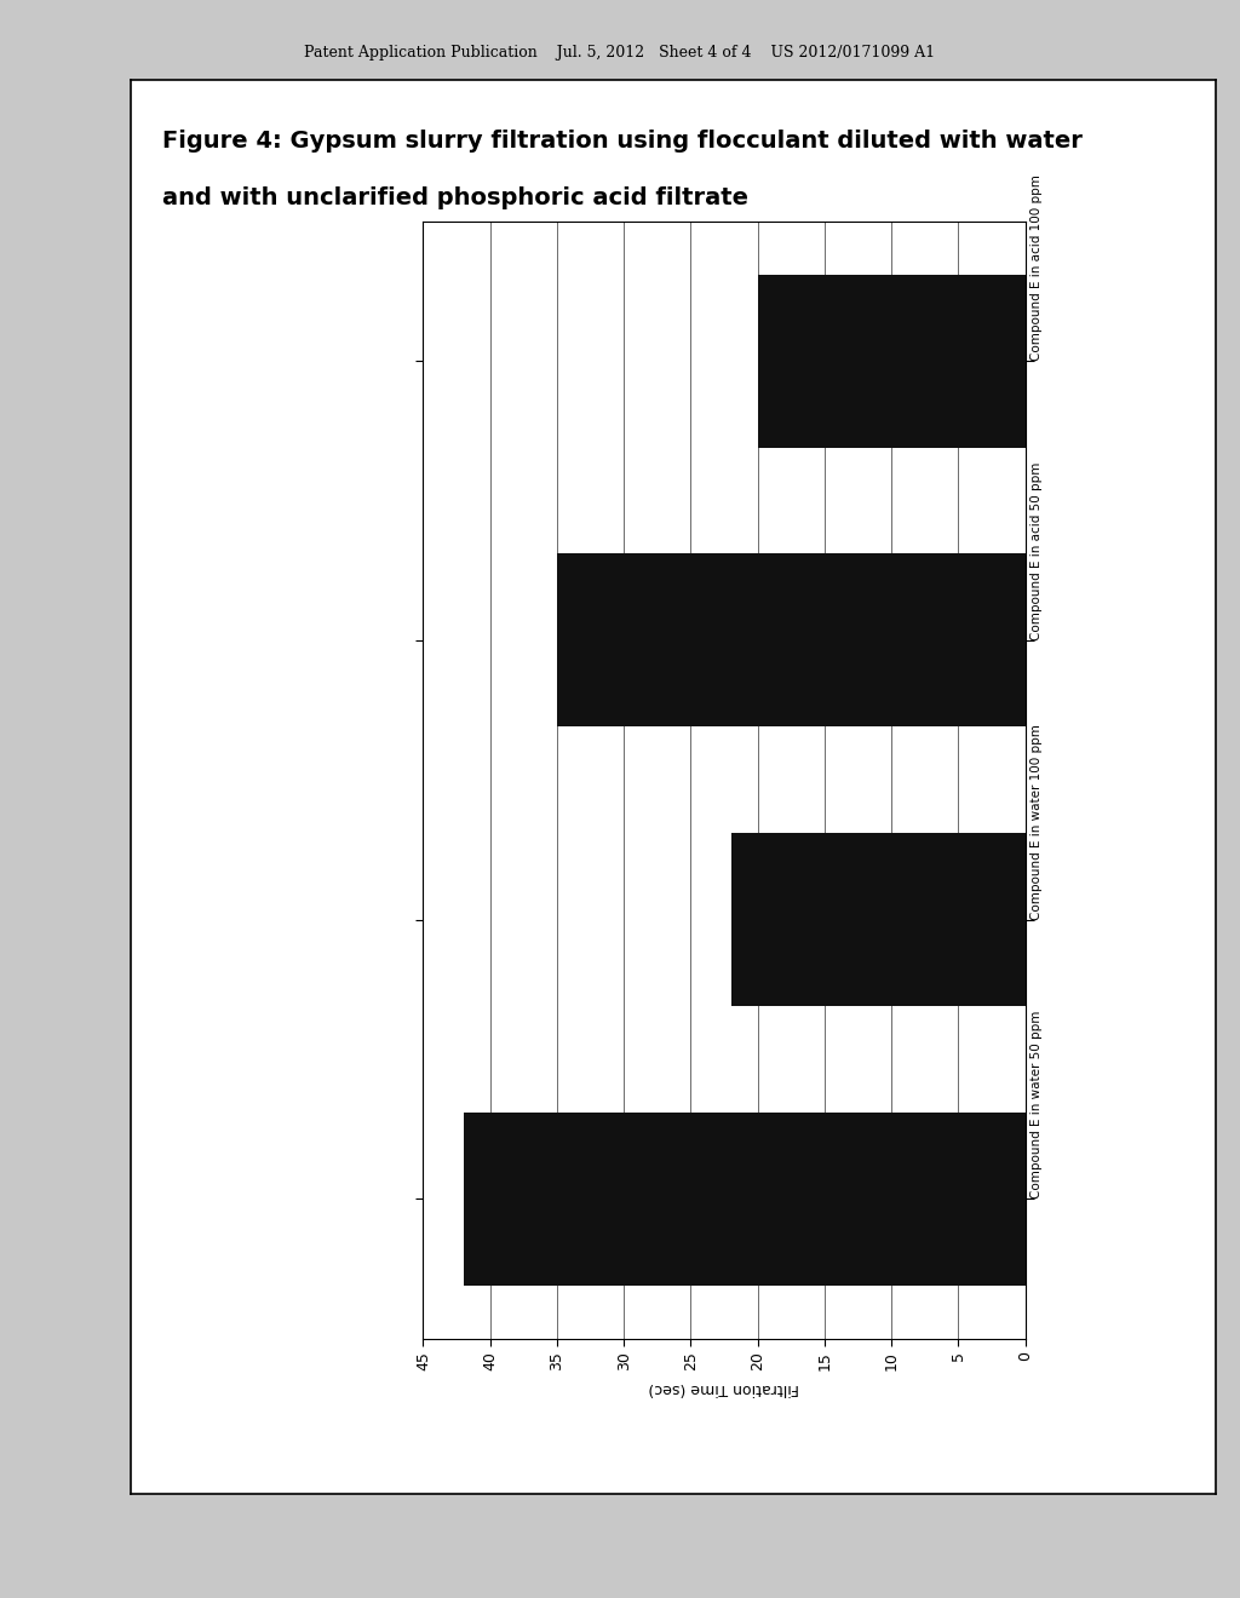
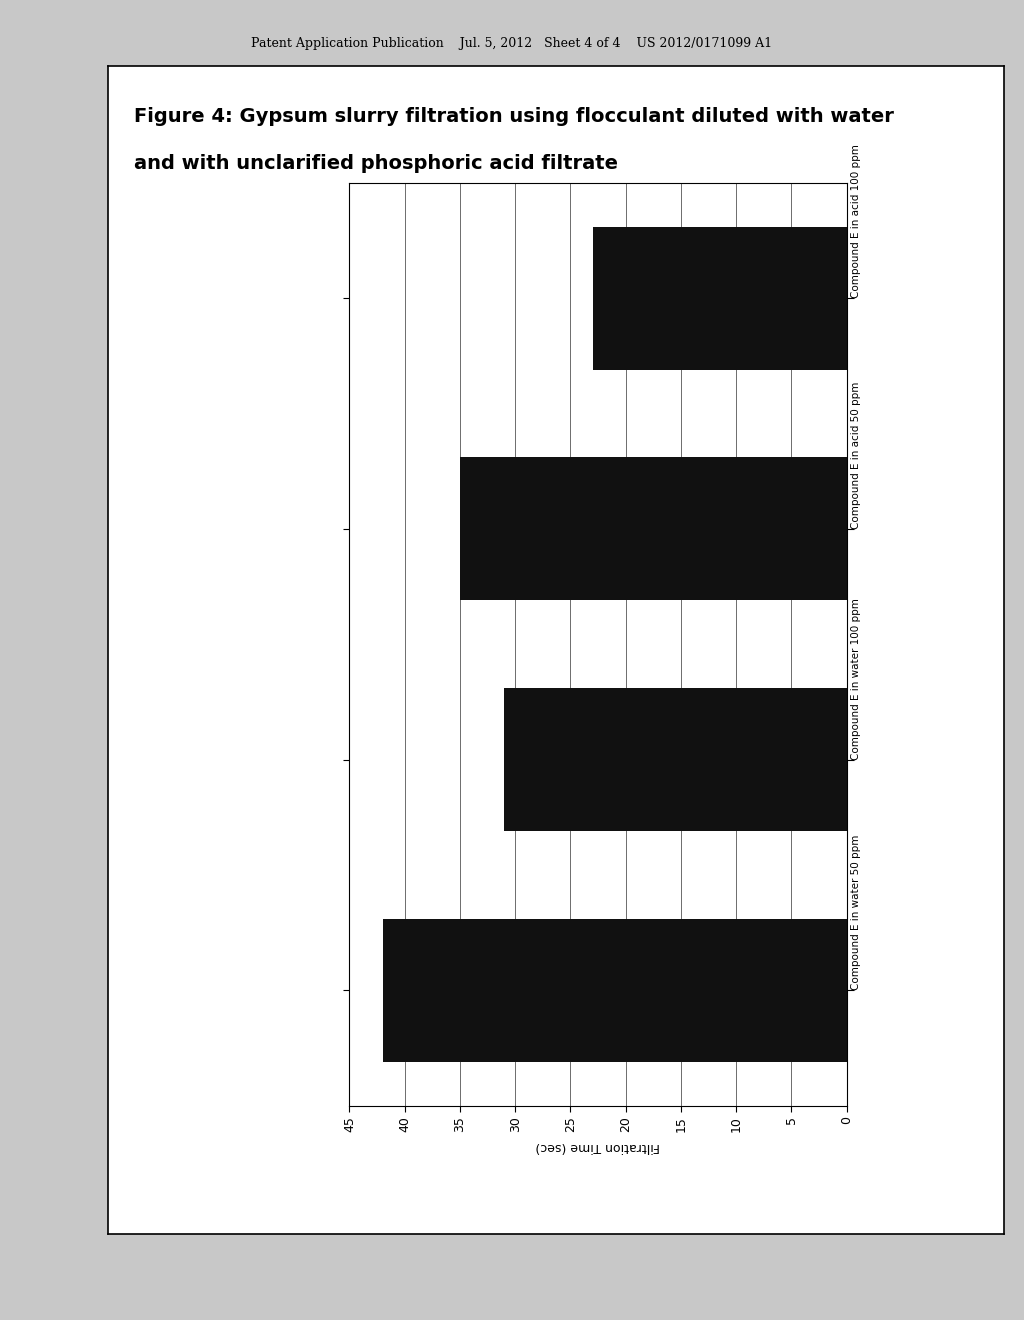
Compound E in acid 100 ppm: 20 -> 23
Compound E in water 100 ppm: 22 -> 31
